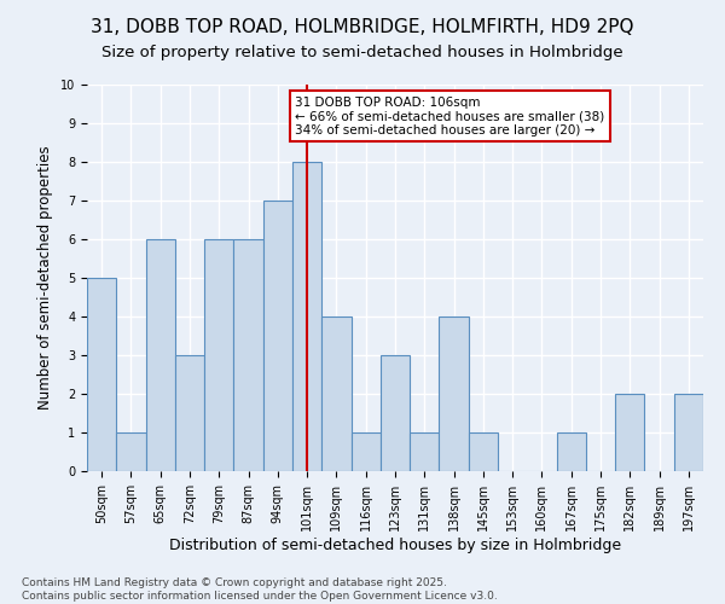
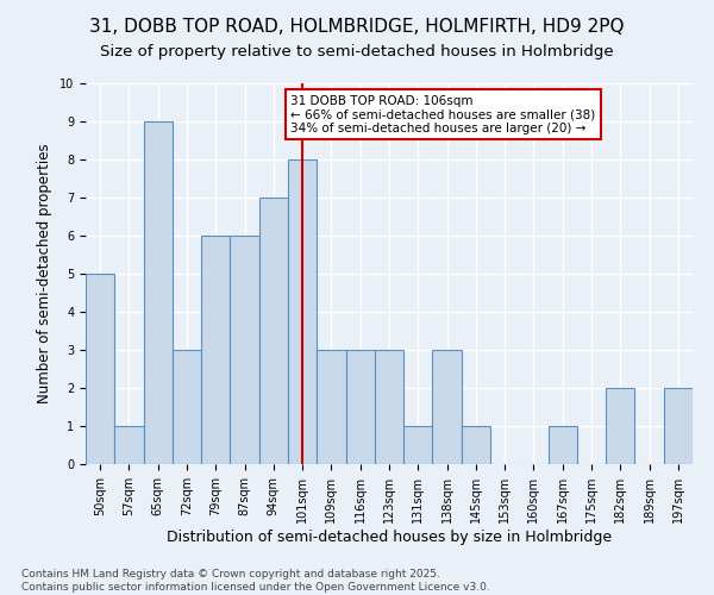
65sqm: 6 -> 9
109sqm: 4 -> 3
116sqm: 1 -> 3
138sqm: 4 -> 3
